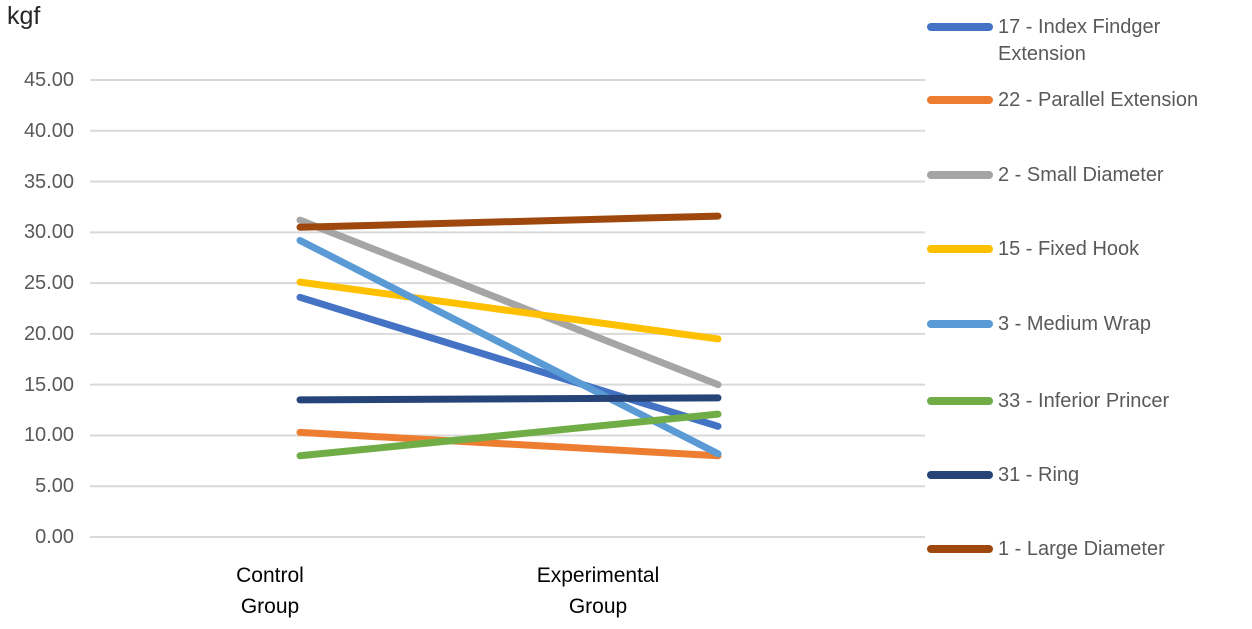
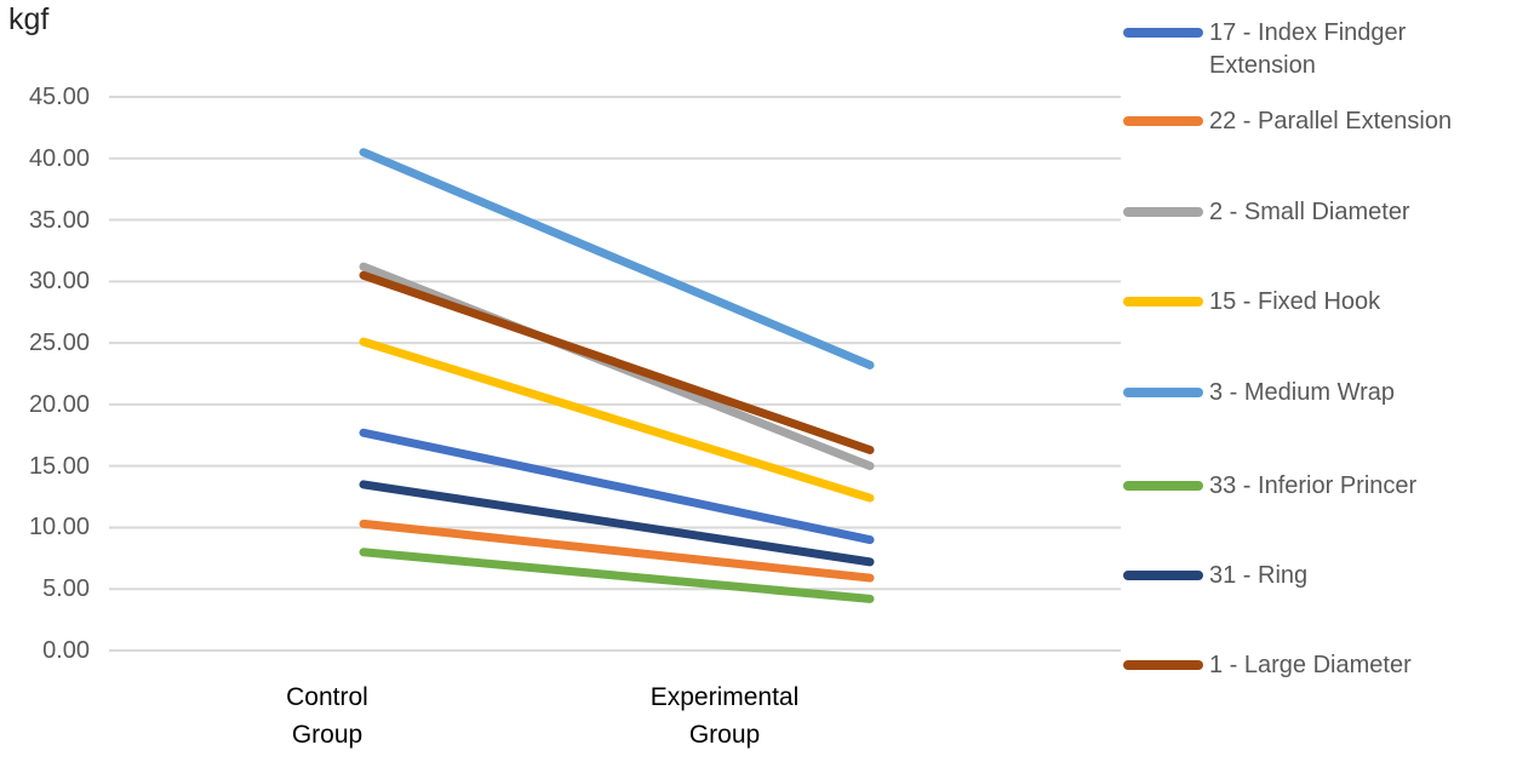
17 - Index Findger Extension/Control Group: 23.6 -> 17.7
3 - Medium Wrap/Control Group: 29.2 -> 40.5
17 - Index Findger Extension/Experimental Group: 10.9 -> 9.0
22 - Parallel Extension/Experimental Group: 8.0 -> 5.9
15 - Fixed Hook/Experimental Group: 19.5 -> 12.4
3 - Medium Wrap/Experimental Group: 8.2 -> 23.2
33 - Inferior Princer/Experimental Group: 12.1 -> 4.2
31 - Ring/Experimental Group: 13.7 -> 7.2
1 - Large Diameter/Experimental Group: 31.6 -> 16.3
